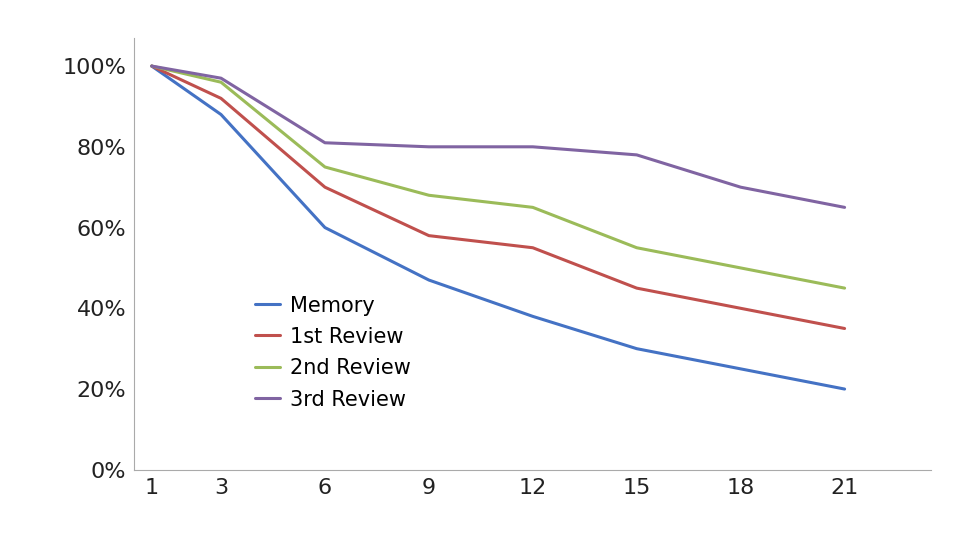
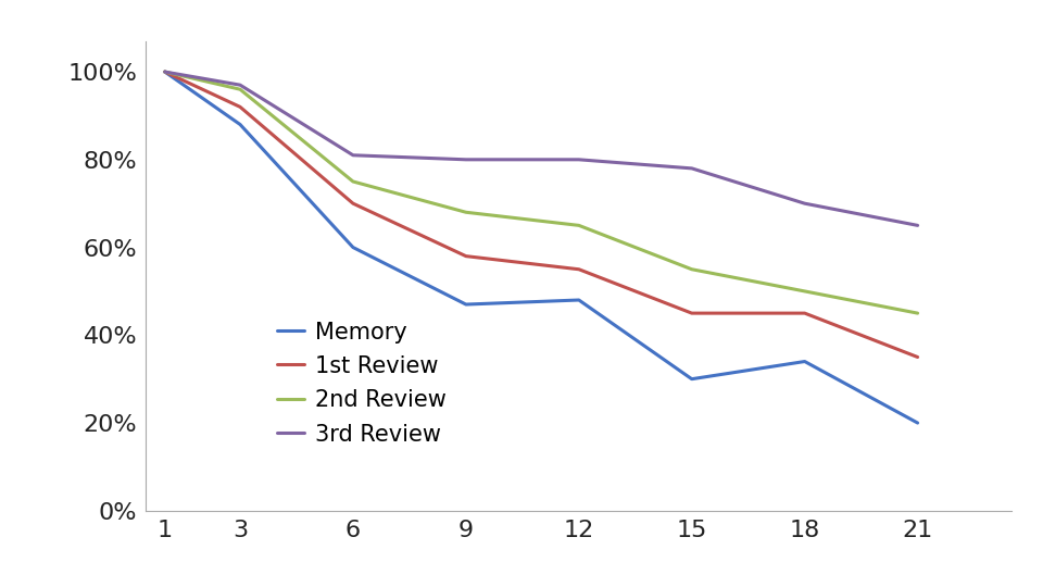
Memory/12: 38% -> 48%
Memory/18: 25% -> 34%
1st Review/18: 40% -> 45%
